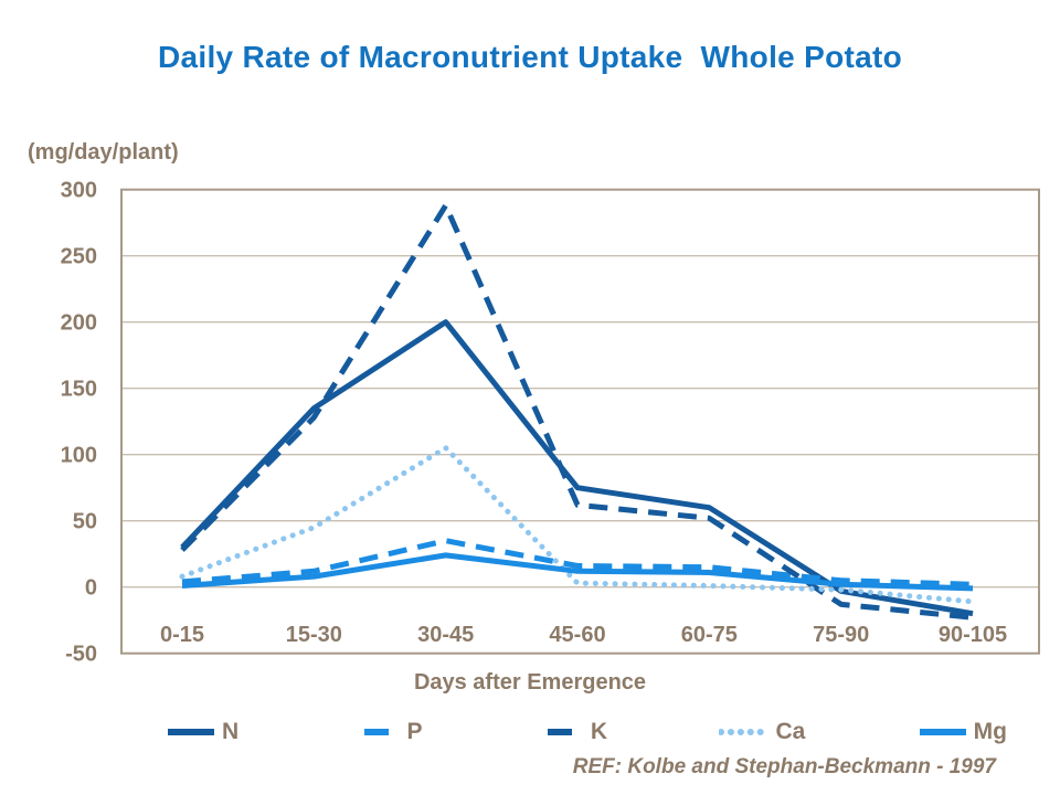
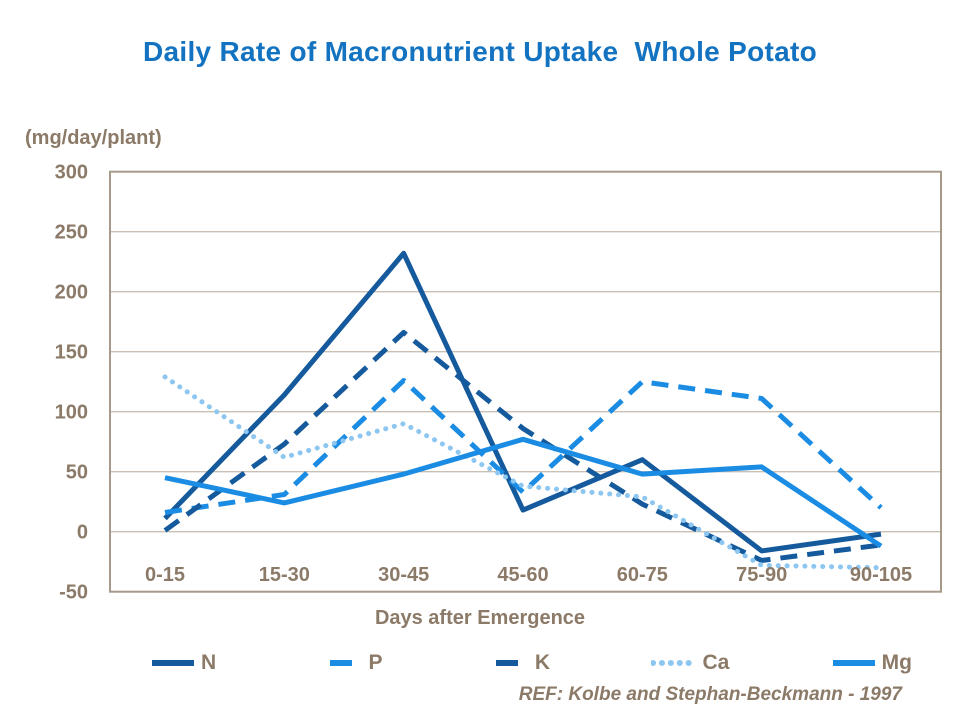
N/0-15: 30 -> 11
P/0-15: 4 -> 16
K/0-15: 28 -> 1
Ca/0-15: 8 -> 129
Mg/0-15: 1 -> 45
N/15-30: 135 -> 114
P/15-30: 12 -> 31
K/15-30: 128 -> 73
Ca/15-30: 45 -> 62
Mg/15-30: 8 -> 24
N/30-45: 200 -> 232
P/30-45: 35 -> 126
K/30-45: 288 -> 166
Ca/30-45: 105 -> 90
Mg/30-45: 24 -> 48
N/45-60: 75 -> 18
P/45-60: 16 -> 33
K/45-60: 62 -> 86
Ca/45-60: 3 -> 38
Mg/45-60: 12 -> 77
P/60-75: 15 -> 125
K/60-75: 52 -> 23
Ca/60-75: 1 -> 29
Mg/60-75: 11 -> 48
N/75-90: -3 -> -16
P/75-90: 5 -> 111
K/75-90: -13 -> -24
Ca/75-90: -2 -> -28
Mg/75-90: 2 -> 54
N/90-105: -20 -> -2
P/90-105: 2 -> 20
K/90-105: -23 -> -11
Ca/90-105: -11 -> -30
Mg/90-105: -1 -> -12
